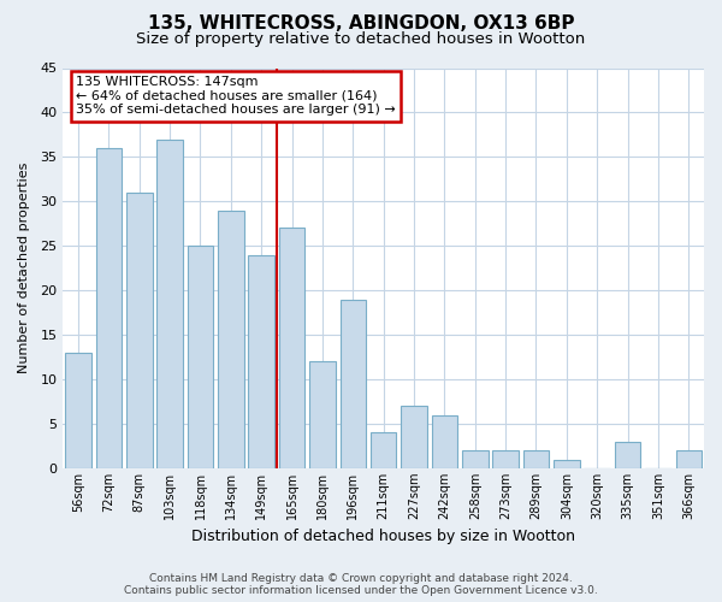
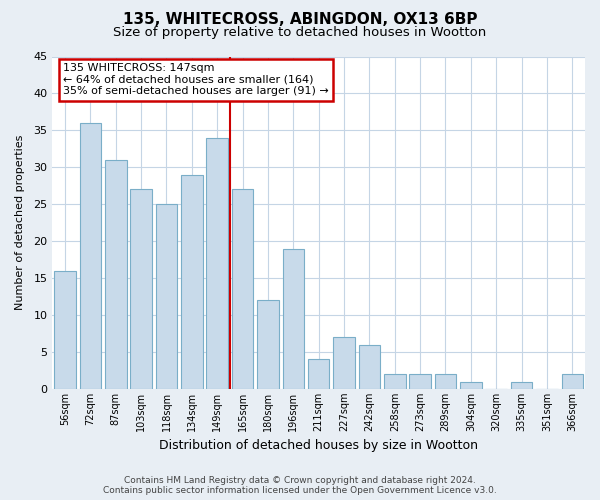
56sqm: 13 -> 16
103sqm: 37 -> 27
149sqm: 24 -> 34
335sqm: 3 -> 1
